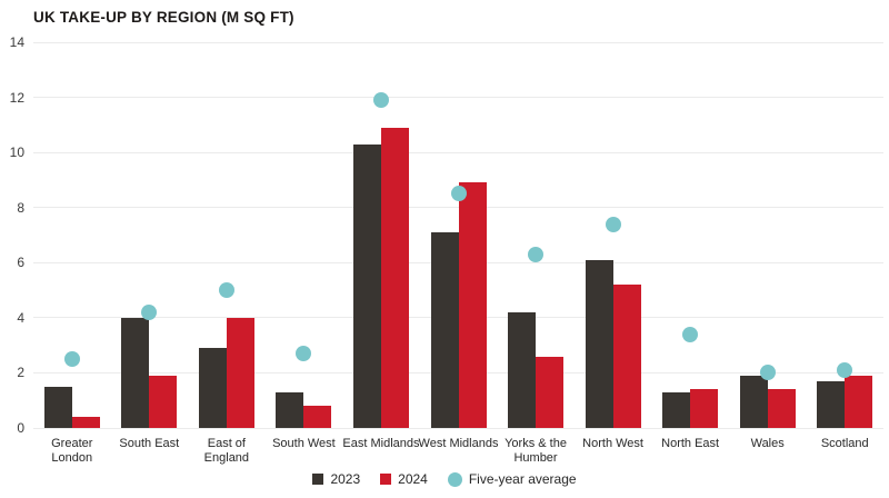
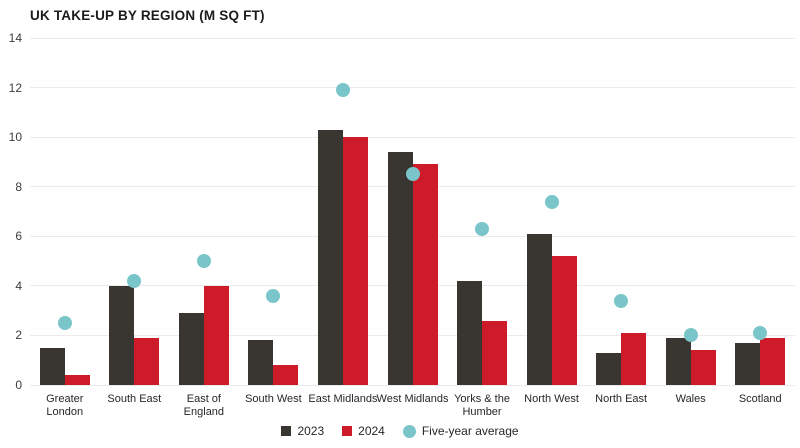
2023/South West: 1.3 -> 1.8
Five-year average/South West: 2.7 -> 3.6
2024/East Midlands: 10.9 -> 10.0
2023/West Midlands: 7.1 -> 9.4
2024/North East: 1.4 -> 2.1
